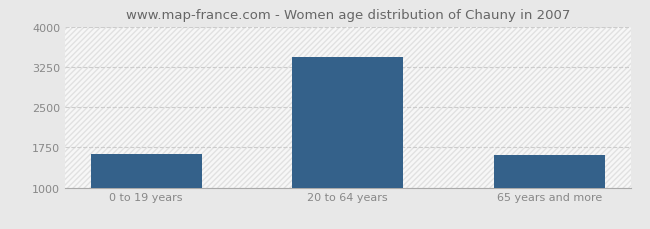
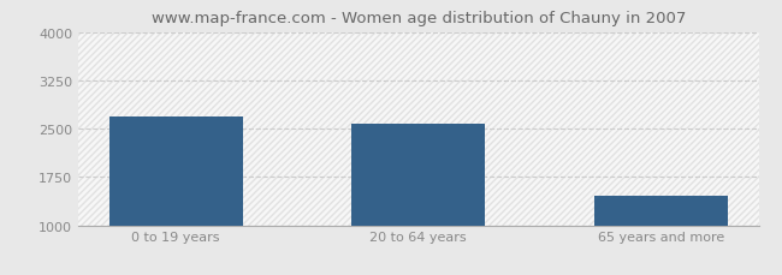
0 to 19 years: 1620 -> 2680
20 to 64 years: 3430 -> 2580
65 years and more: 1610 -> 1460
